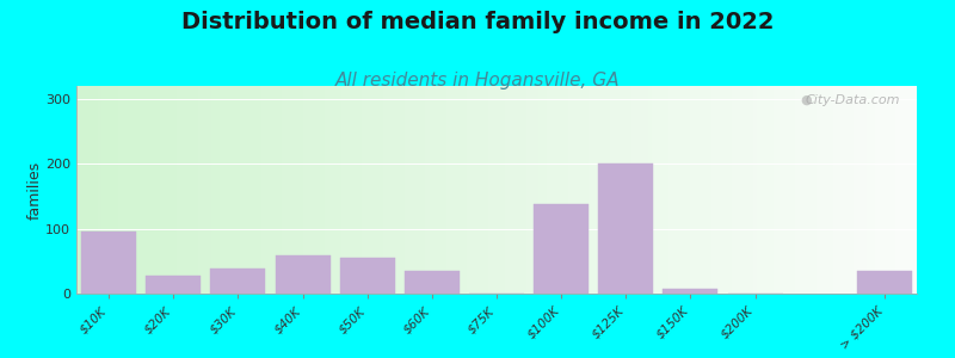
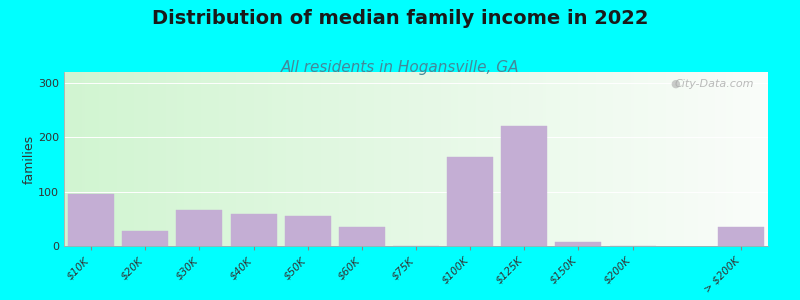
$30K: 38 -> 66
$100K: 138 -> 164
$125K: 200 -> 220
